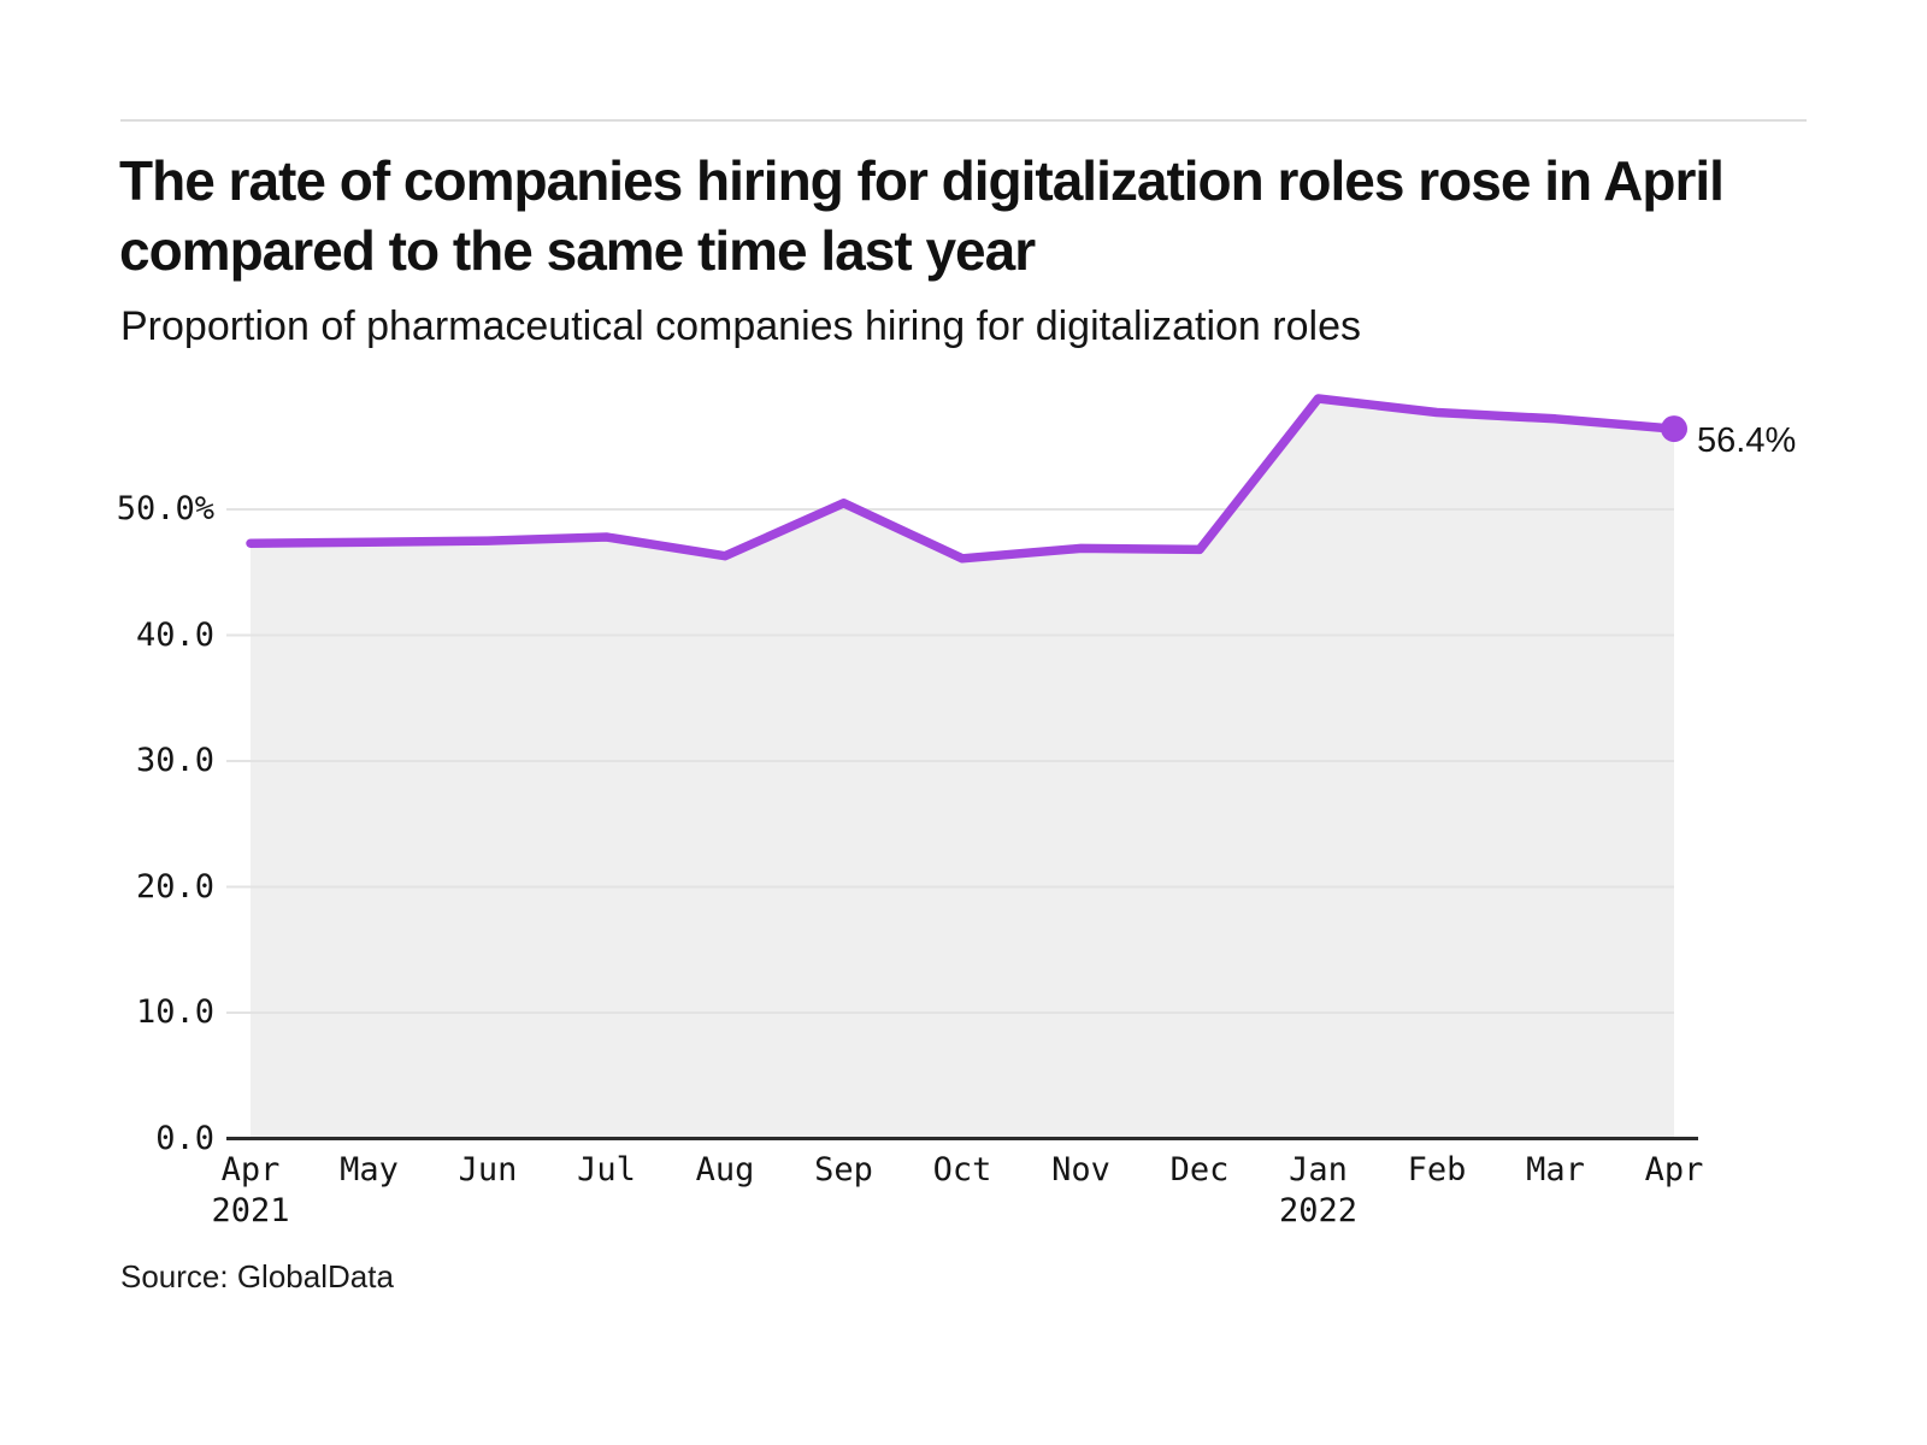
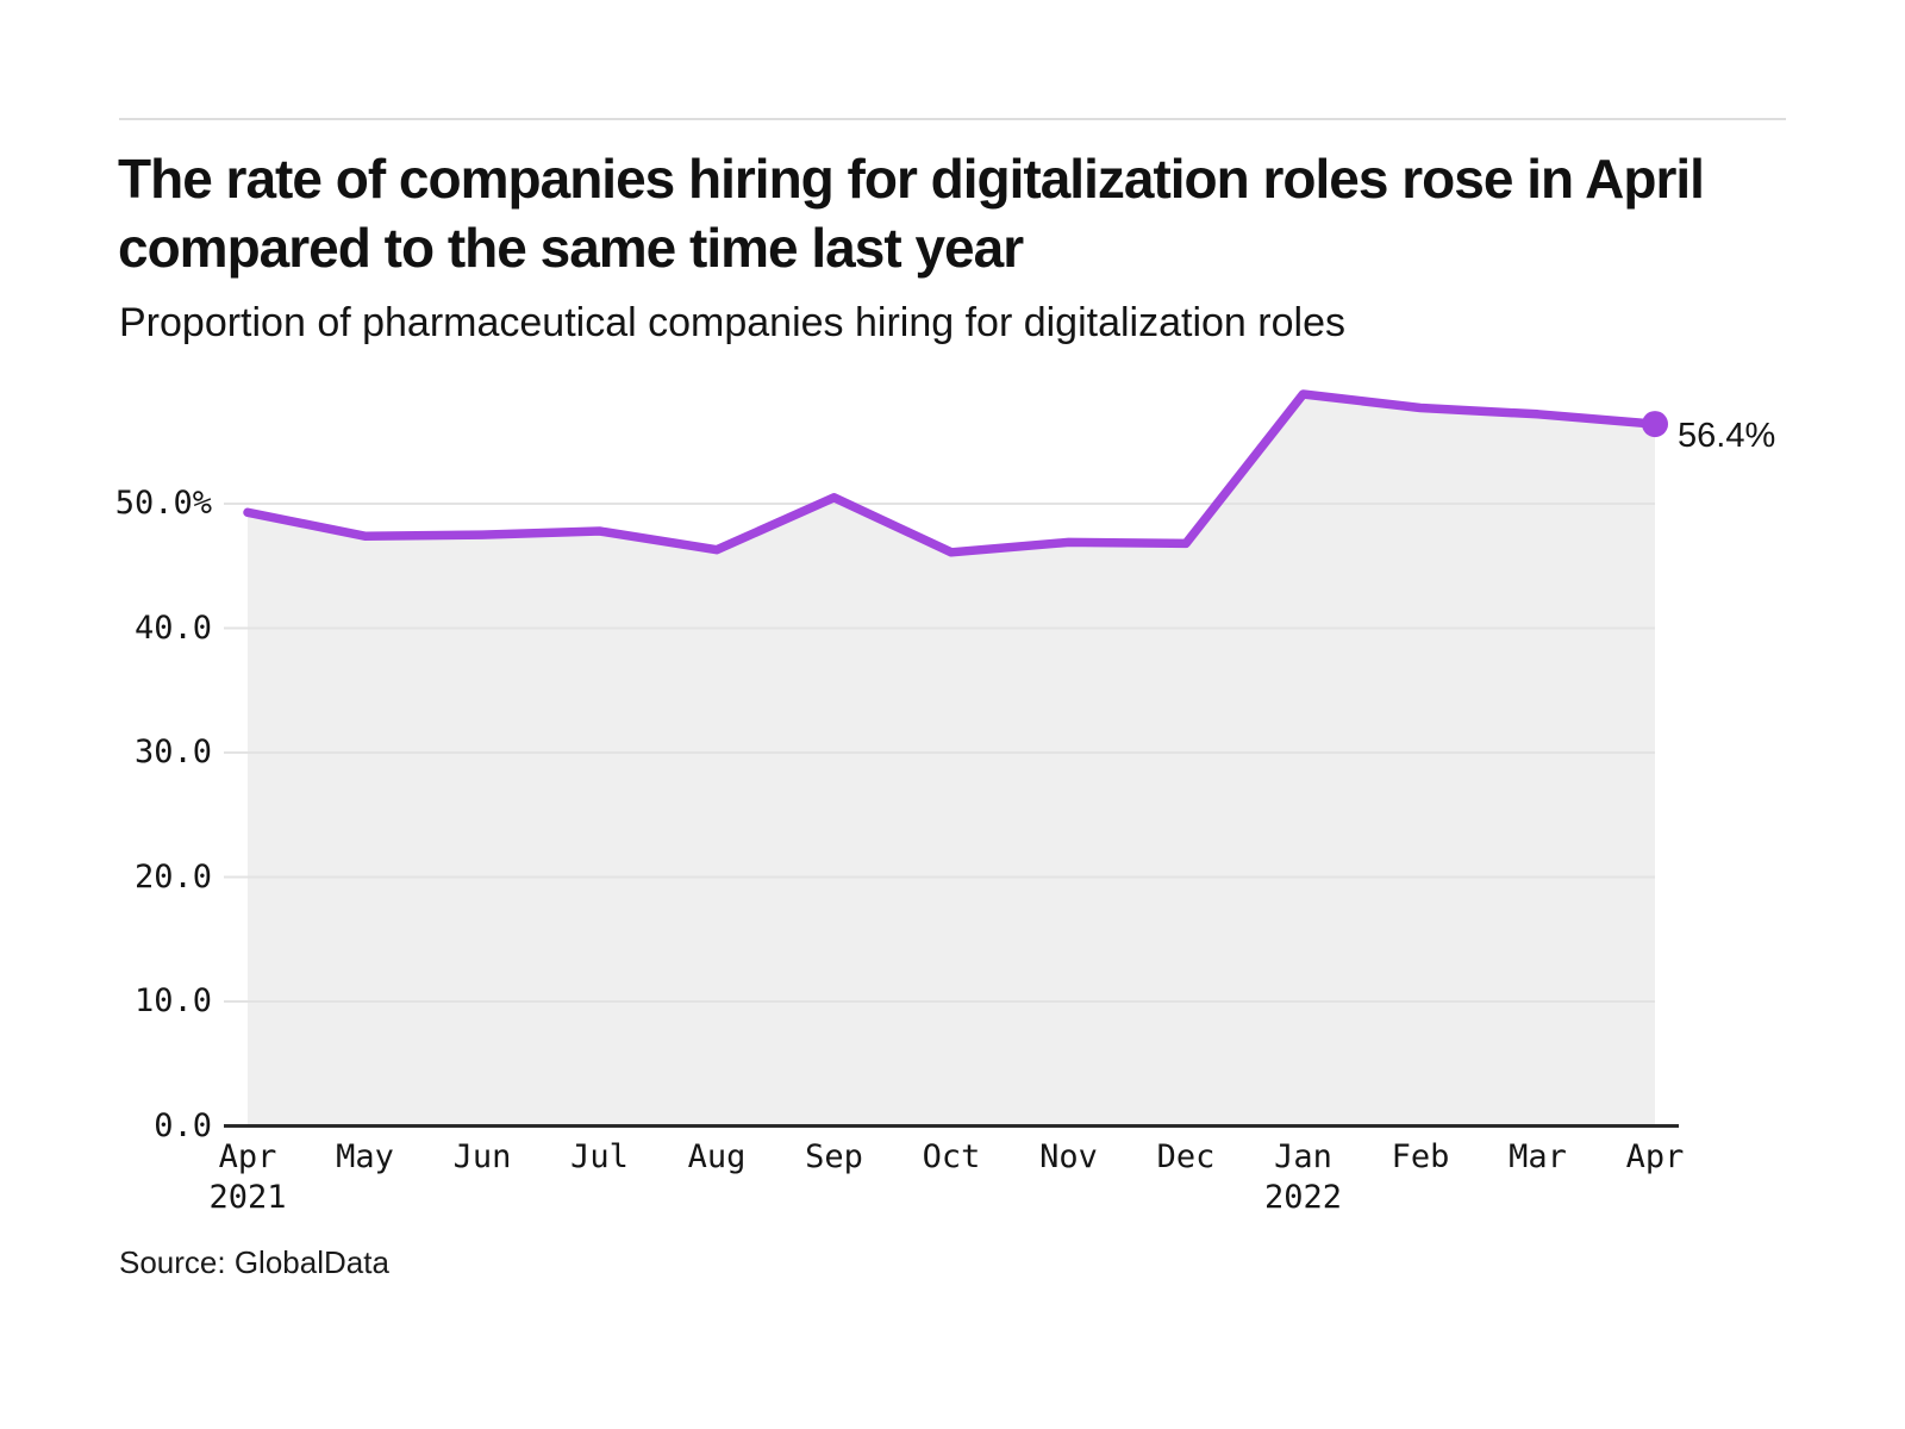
Apr 2021: 47.3% -> 49.3%
